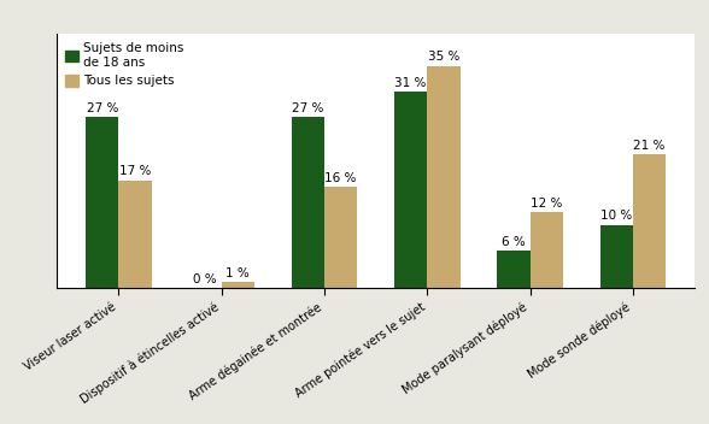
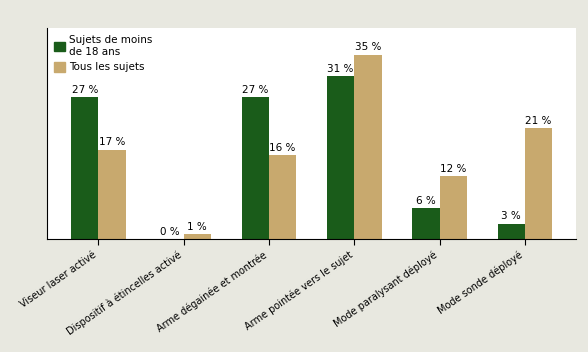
Sujets de moins de 18 ans/Mode sonde déployé: 10 -> 3
